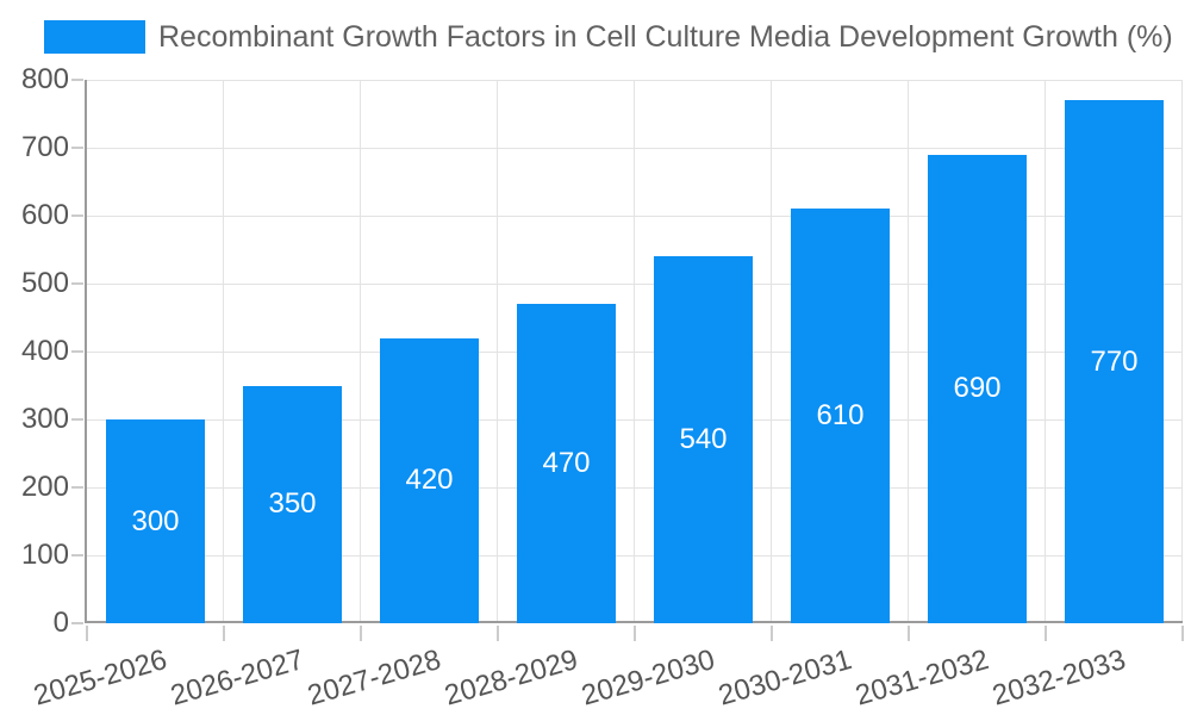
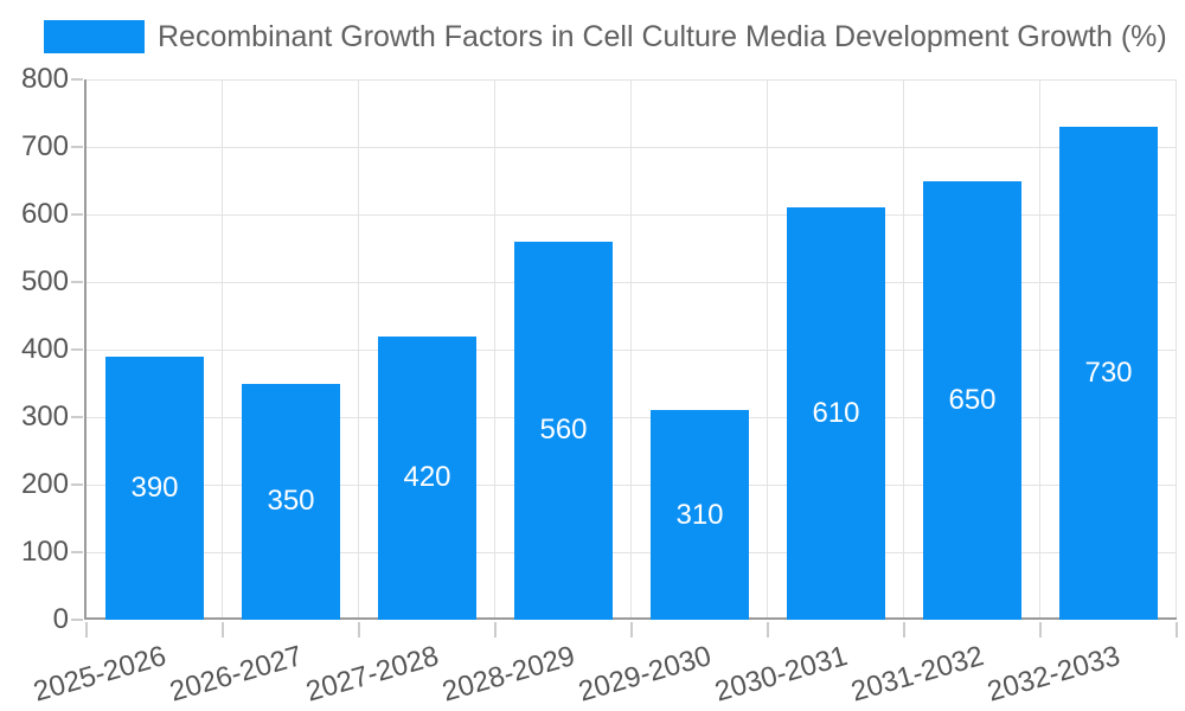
2025-2026: 300 -> 390
2028-2029: 470 -> 560
2029-2030: 540 -> 310
2031-2032: 690 -> 650
2032-2033: 770 -> 730
